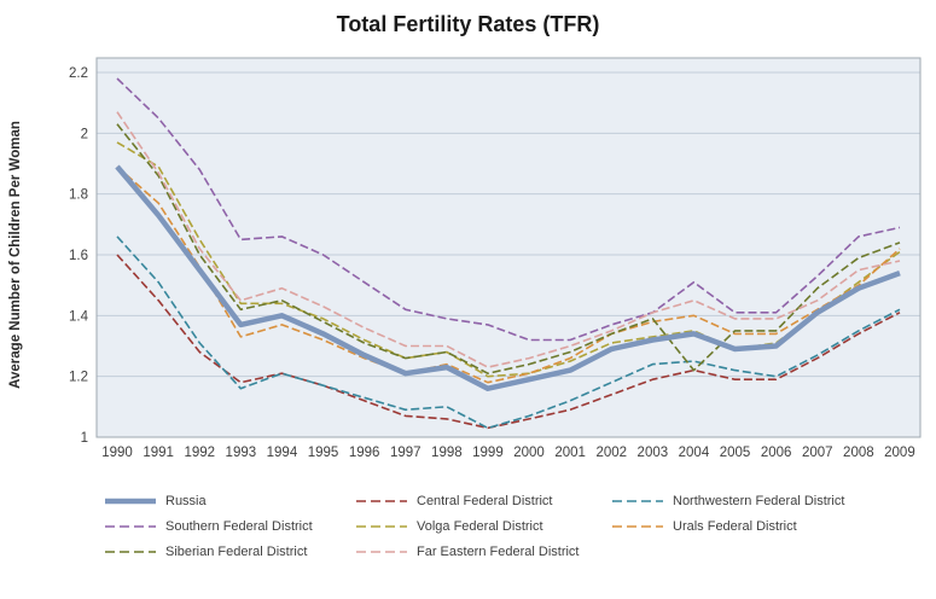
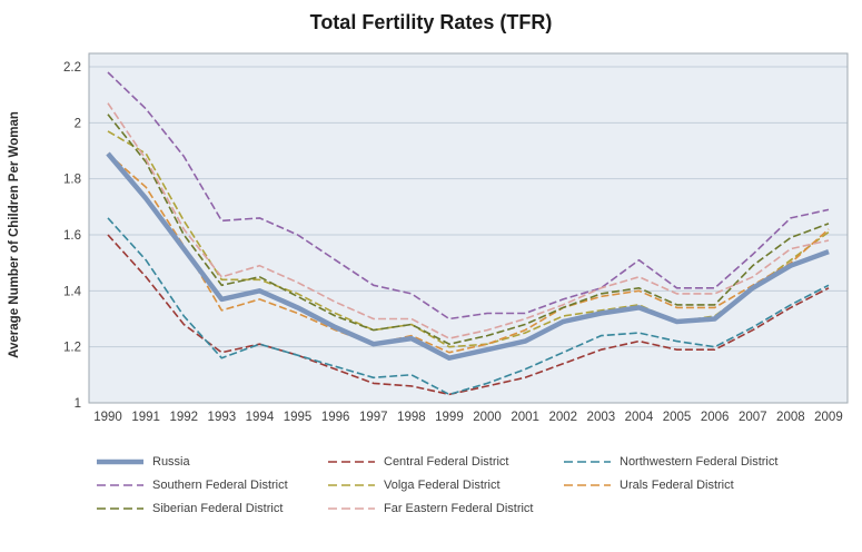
Southern Federal District/1999: 1.37 -> 1.30
Siberian Federal District/2004: 1.22 -> 1.41
